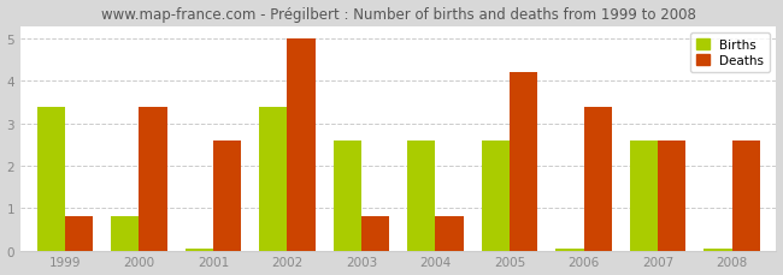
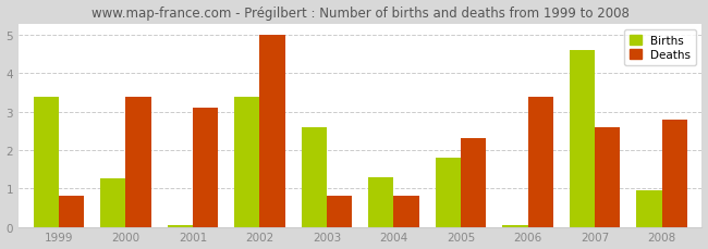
Births/2000: 0.80 -> 1.25
Deaths/2001: 2.6 -> 3.1
Births/2004: 2.60 -> 1.30
Births/2005: 2.60 -> 1.80
Deaths/2005: 4.2 -> 2.3
Births/2007: 2.60 -> 4.60
Births/2008: 0.05 -> 0.95
Deaths/2008: 2.6 -> 2.8
